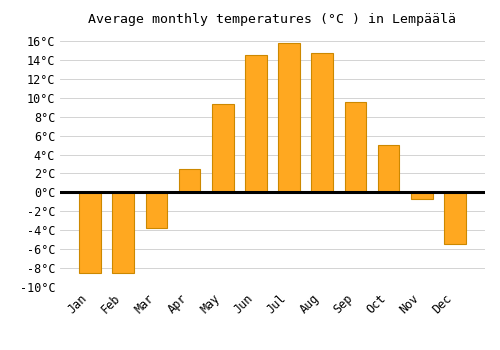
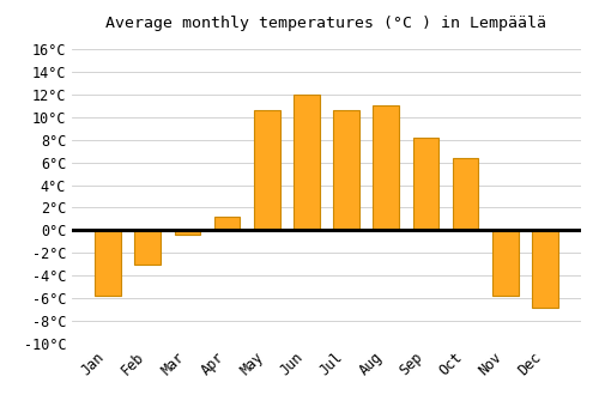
Jan: -8.5°C -> -5.8°C
Feb: -8.5°C -> -3.0°C
Mar: -3.8°C -> -0.4°C
Apr: 2.5°C -> 1.2°C
May: 9.3°C -> 10.6°C
Jun: 14.5°C -> 12.0°C
Jul: 15.8°C -> 10.6°C
Aug: 14.7°C -> 11.0°C
Sep: 9.6°C -> 8.2°C
Oct: 5.0°C -> 6.4°C
Nov: -0.7°C -> -5.8°C
Dec: -5.5°C -> -6.8°C
